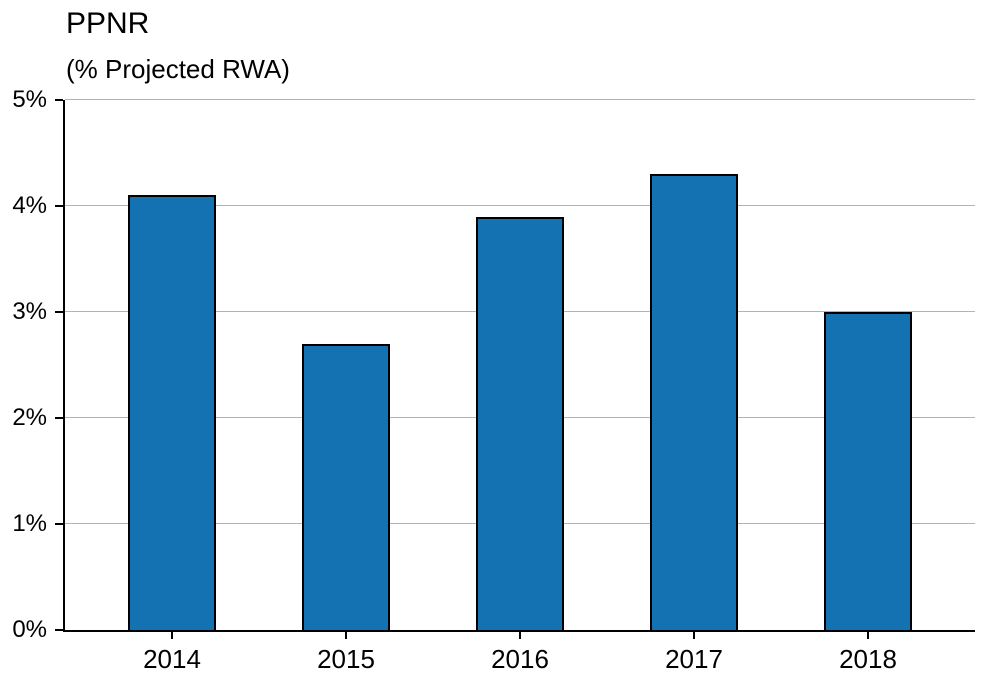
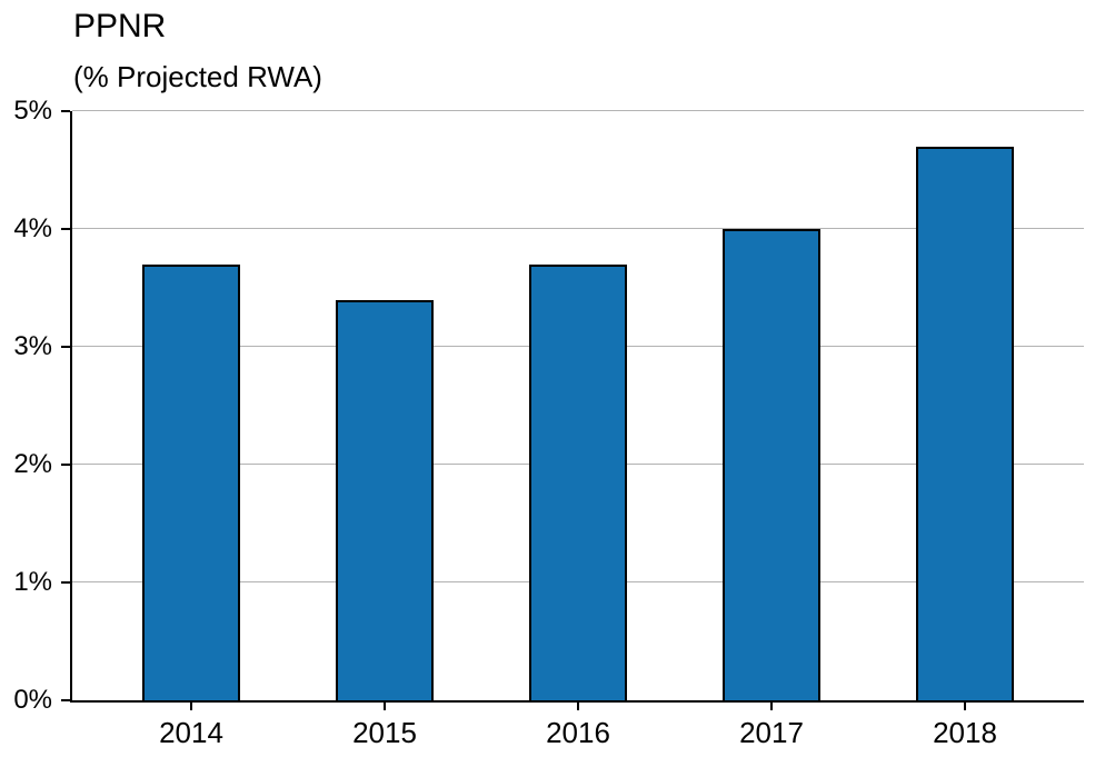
2014: 4.1% -> 3.7%
2015: 2.7% -> 3.4%
2016: 3.9% -> 3.7%
2017: 4.3% -> 4.0%
2018: 3.0% -> 4.7%
